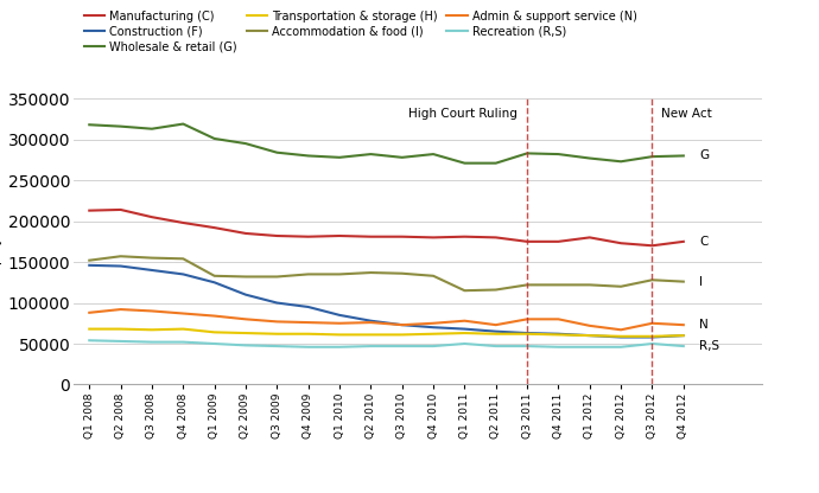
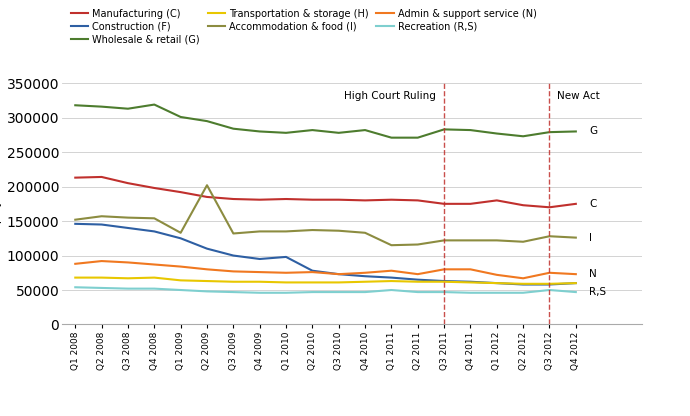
Accommodation & food (I)/Q2 2009: 132000 -> 202000
Construction (F)/Q1 2010: 85000 -> 98000
